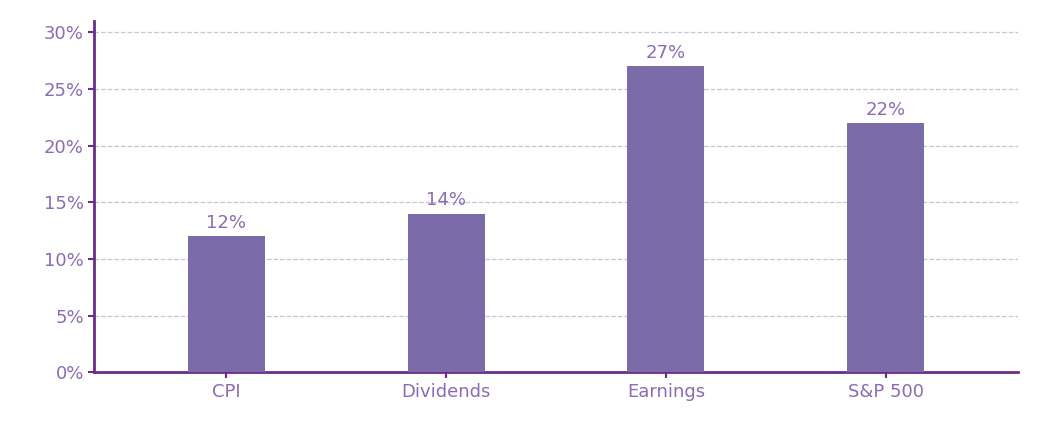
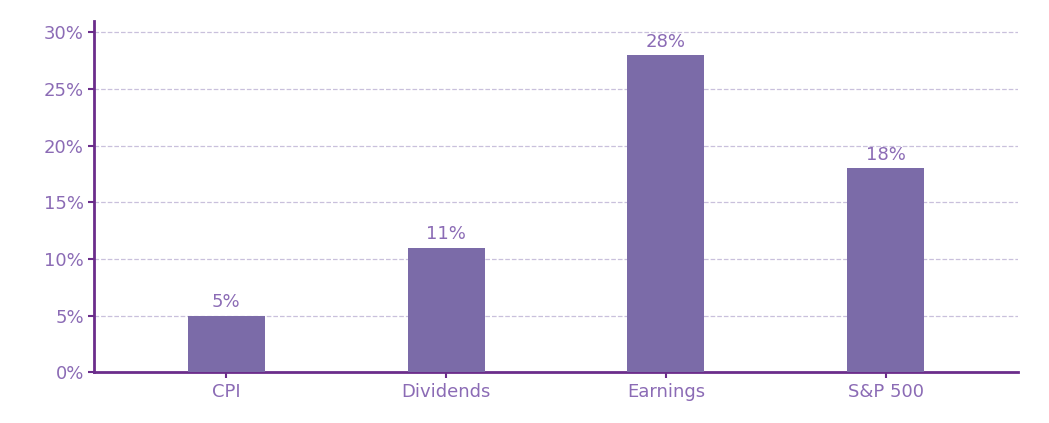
CPI: 12% -> 5%
Dividends: 14% -> 11%
Earnings: 27% -> 28%
S&P 500: 22% -> 18%
